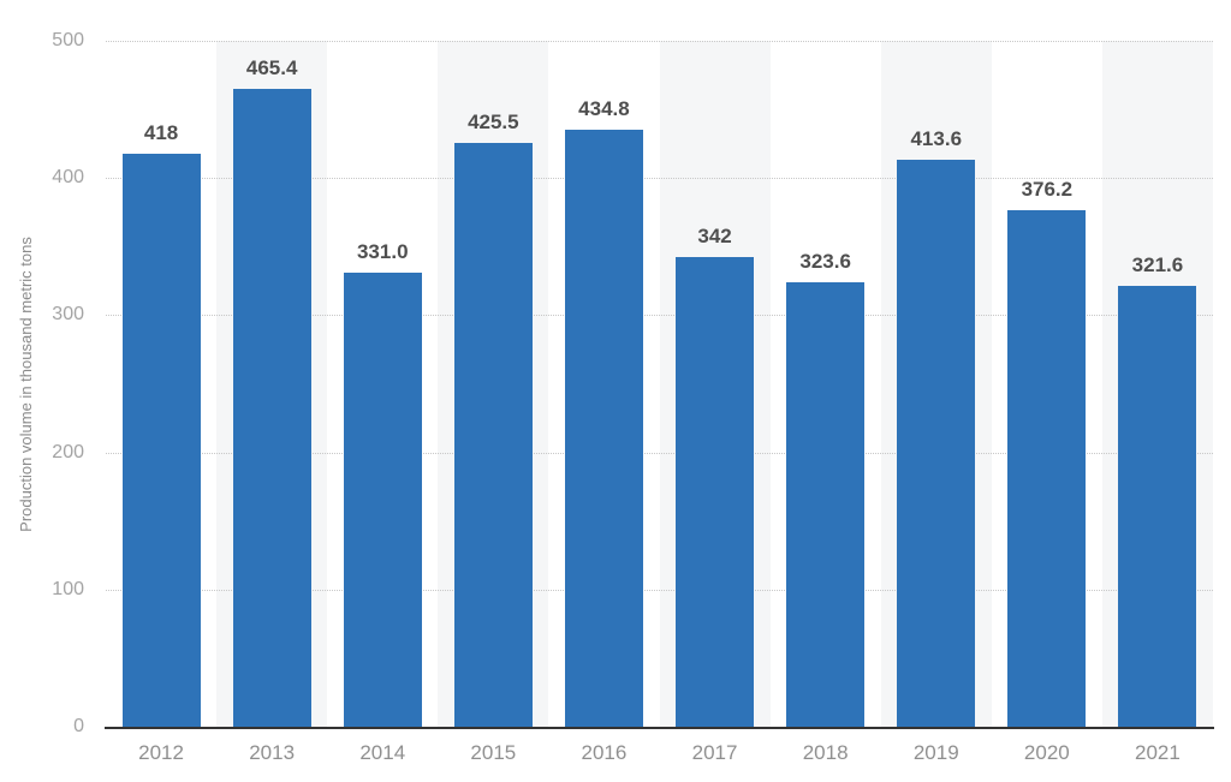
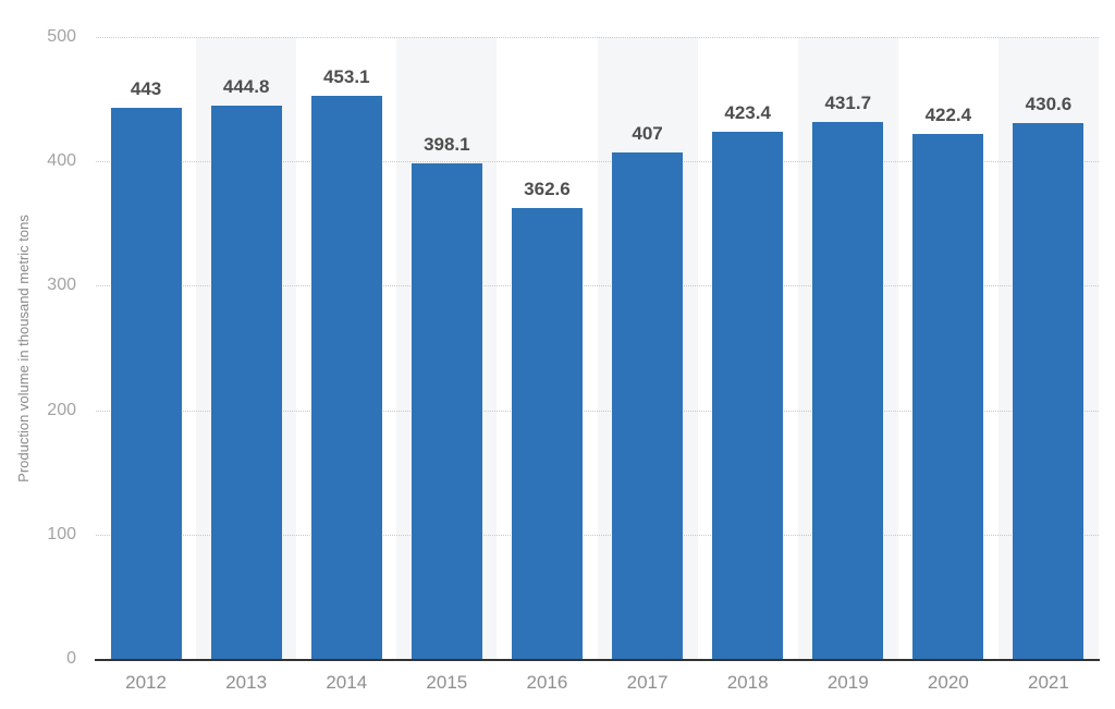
2012: 418 -> 443
2013: 465.4 -> 444.8
2014: 331.0 -> 453.1
2015: 425.5 -> 398.1
2016: 434.8 -> 362.6
2017: 342 -> 407
2018: 323.6 -> 423.4
2019: 413.6 -> 431.7
2020: 376.2 -> 422.4
2021: 321.6 -> 430.6
